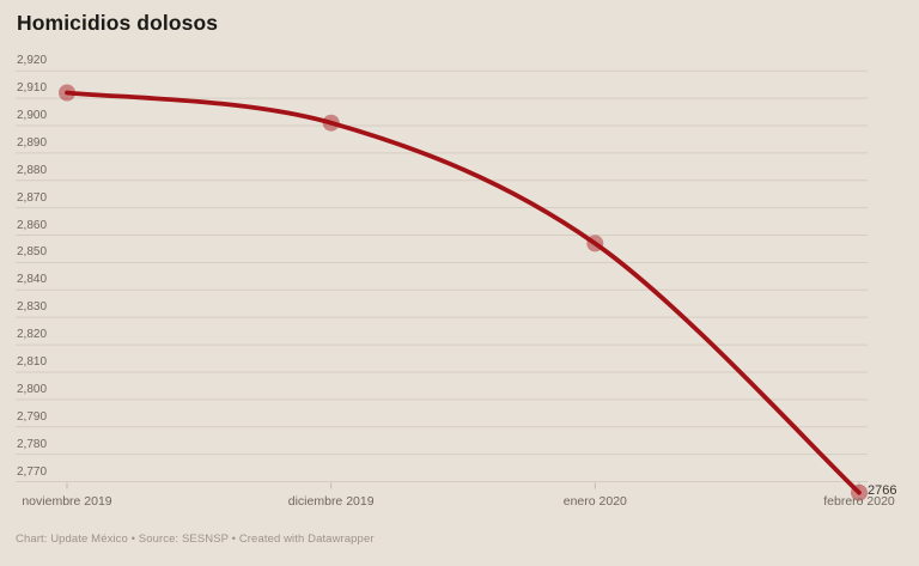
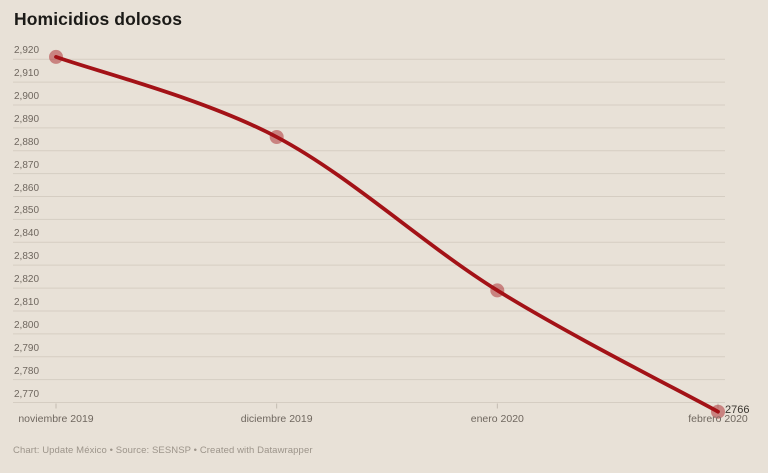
noviembre 2019: 2912 -> 2921
diciembre 2019: 2901 -> 2886
enero 2020: 2857 -> 2819
